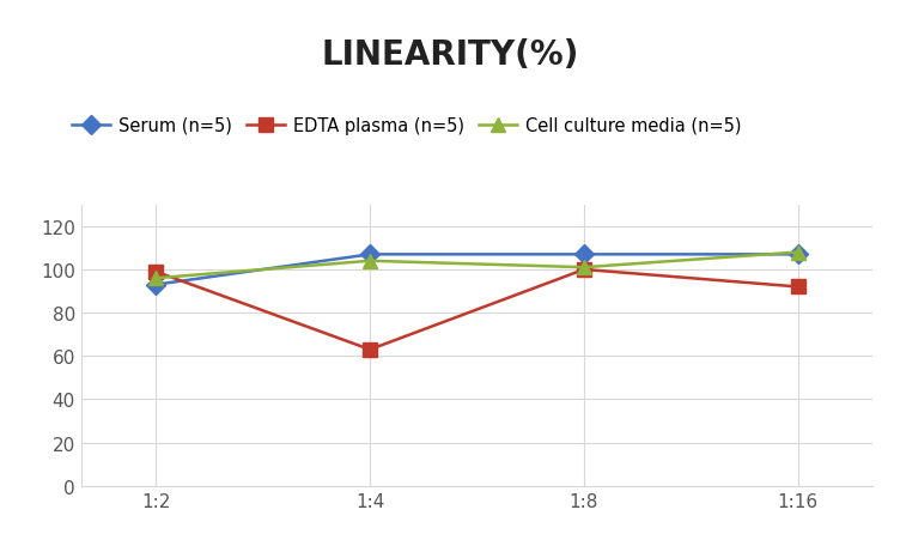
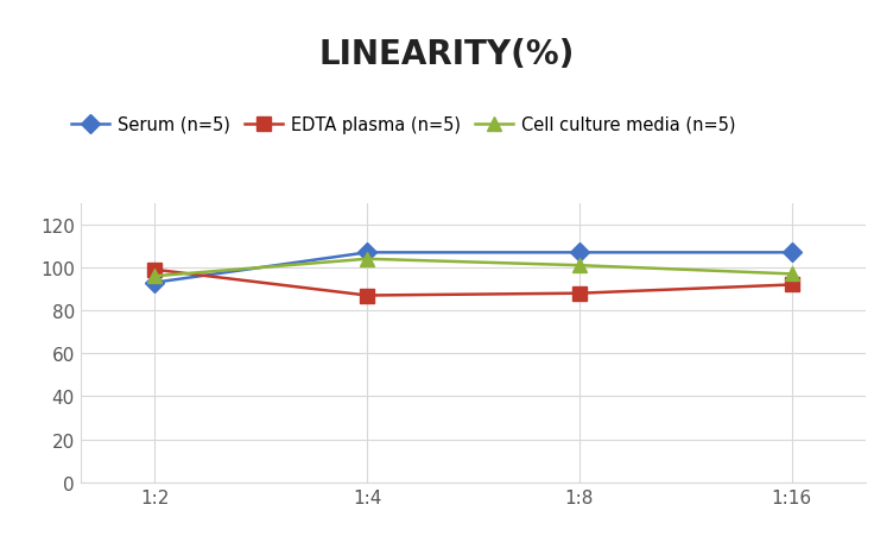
EDTA plasma (n=5)/1:4: 63 -> 87
EDTA plasma (n=5)/1:8: 100 -> 88
Cell culture media (n=5)/1:16: 108 -> 97
